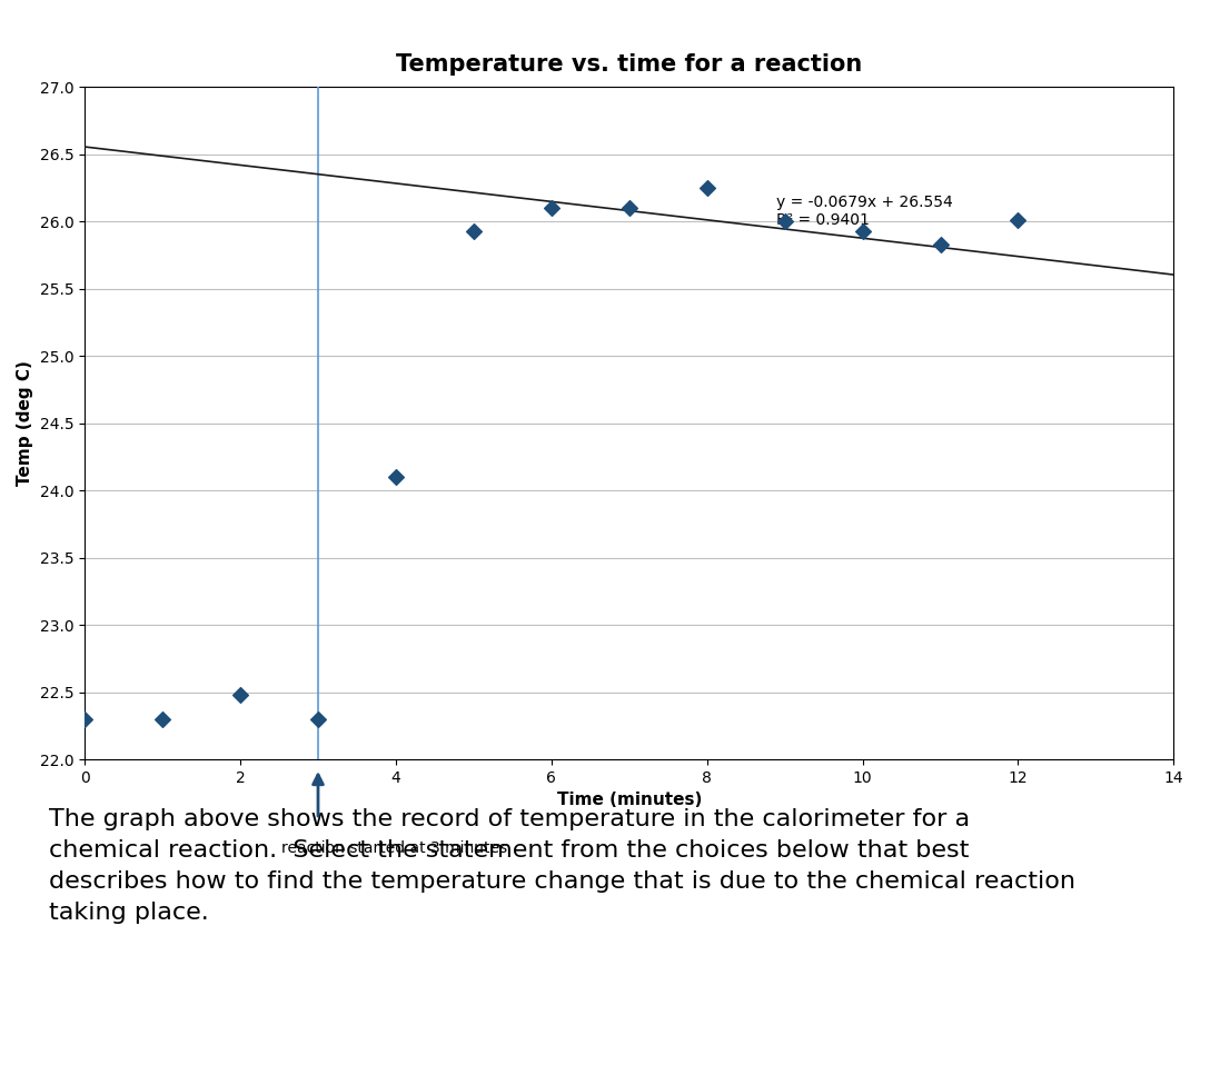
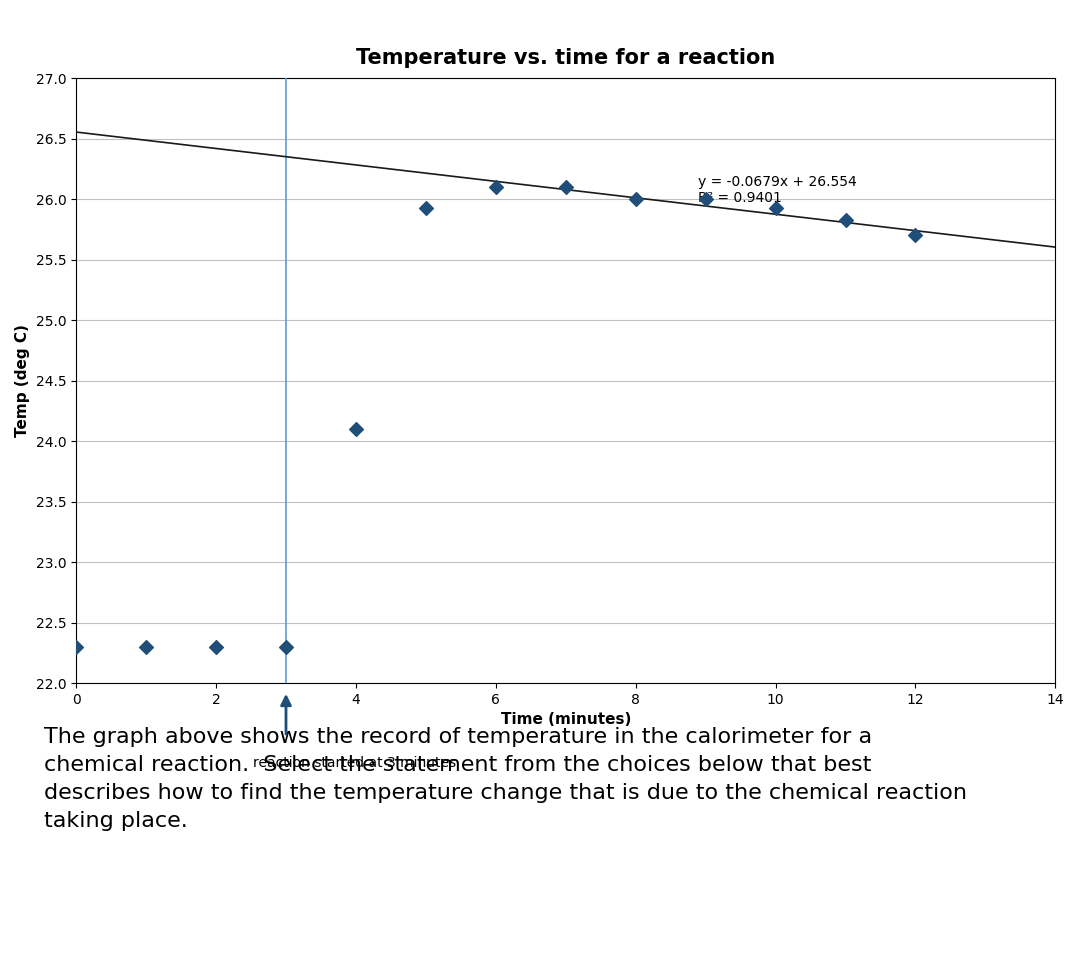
2: 22.48 -> 22.30
8: 26.25 -> 26.00
12: 26.01 -> 25.70
